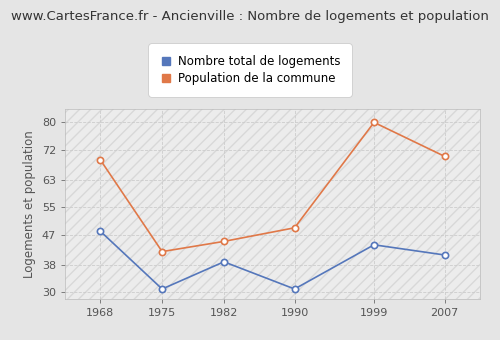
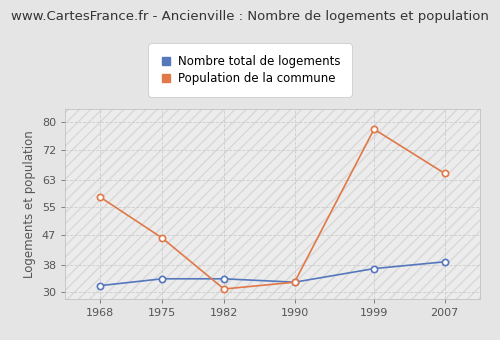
Nombre total de logements/1968: 48 -> 32
Population de la commune/1968: 69 -> 58
Nombre total de logements/1975: 31 -> 34
Population de la commune/1975: 42 -> 46
Nombre total de logements/1982: 39 -> 34
Population de la commune/1982: 45 -> 31
Nombre total de logements/1990: 31 -> 33
Population de la commune/1990: 49 -> 33
Nombre total de logements/1999: 44 -> 37
Population de la commune/1999: 80 -> 78
Nombre total de logements/2007: 41 -> 39
Population de la commune/2007: 70 -> 65
